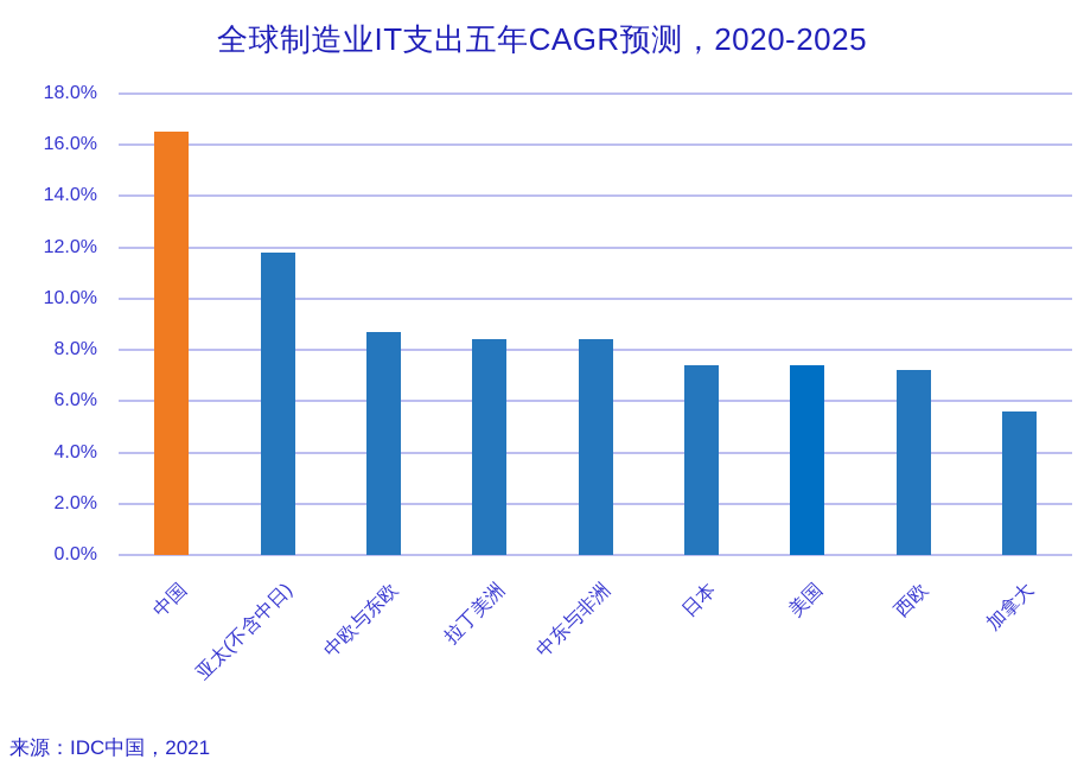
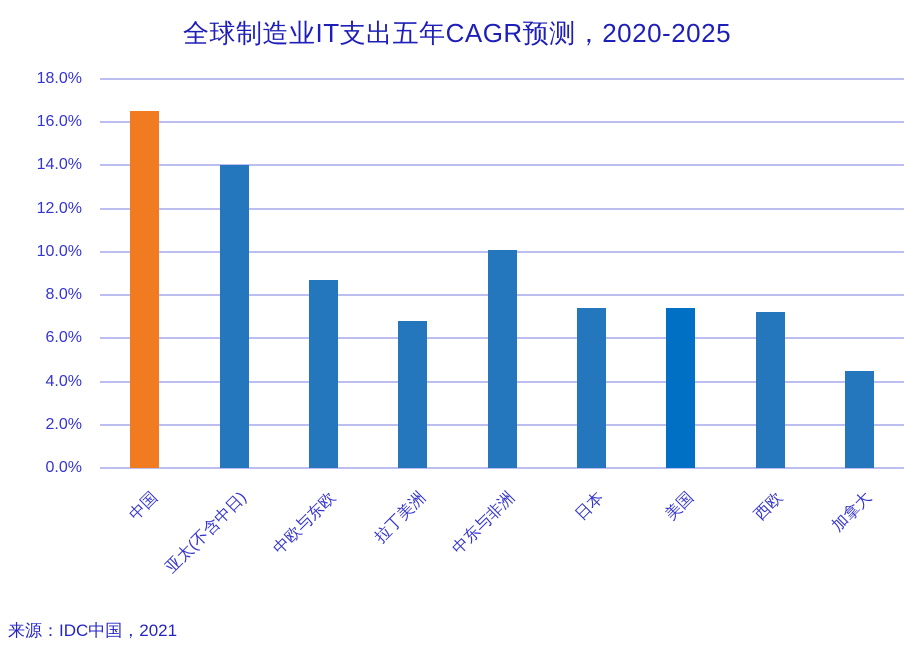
亚太(不含中日): 11.8% -> 14.0%
拉丁美洲: 8.4% -> 6.8%
中东与非洲: 8.4% -> 10.1%
加拿大: 5.6% -> 4.5%
